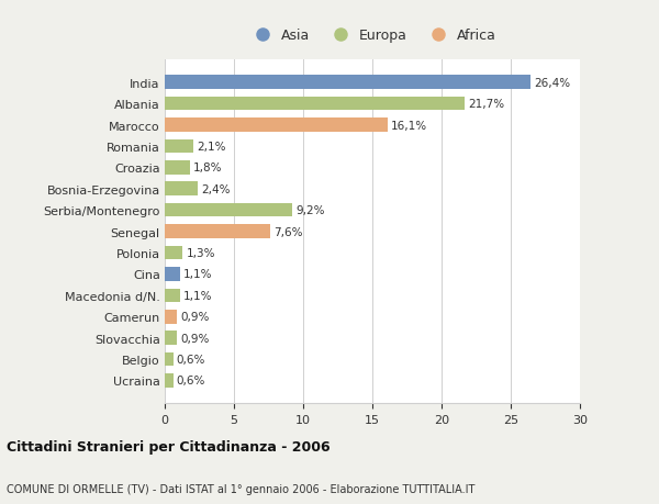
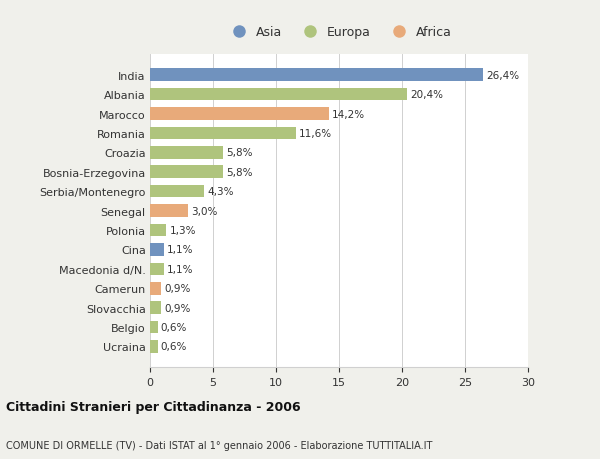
Albania: 21,7% -> 20,4%
Marocco: 16,1% -> 14,2%
Romania: 2,1% -> 11,6%
Croazia: 1,8% -> 5,8%
Bosnia-Erzegovina: 2,4% -> 5,8%
Serbia/Montenegro: 9,2% -> 4,3%
Senegal: 7,6% -> 3,0%
